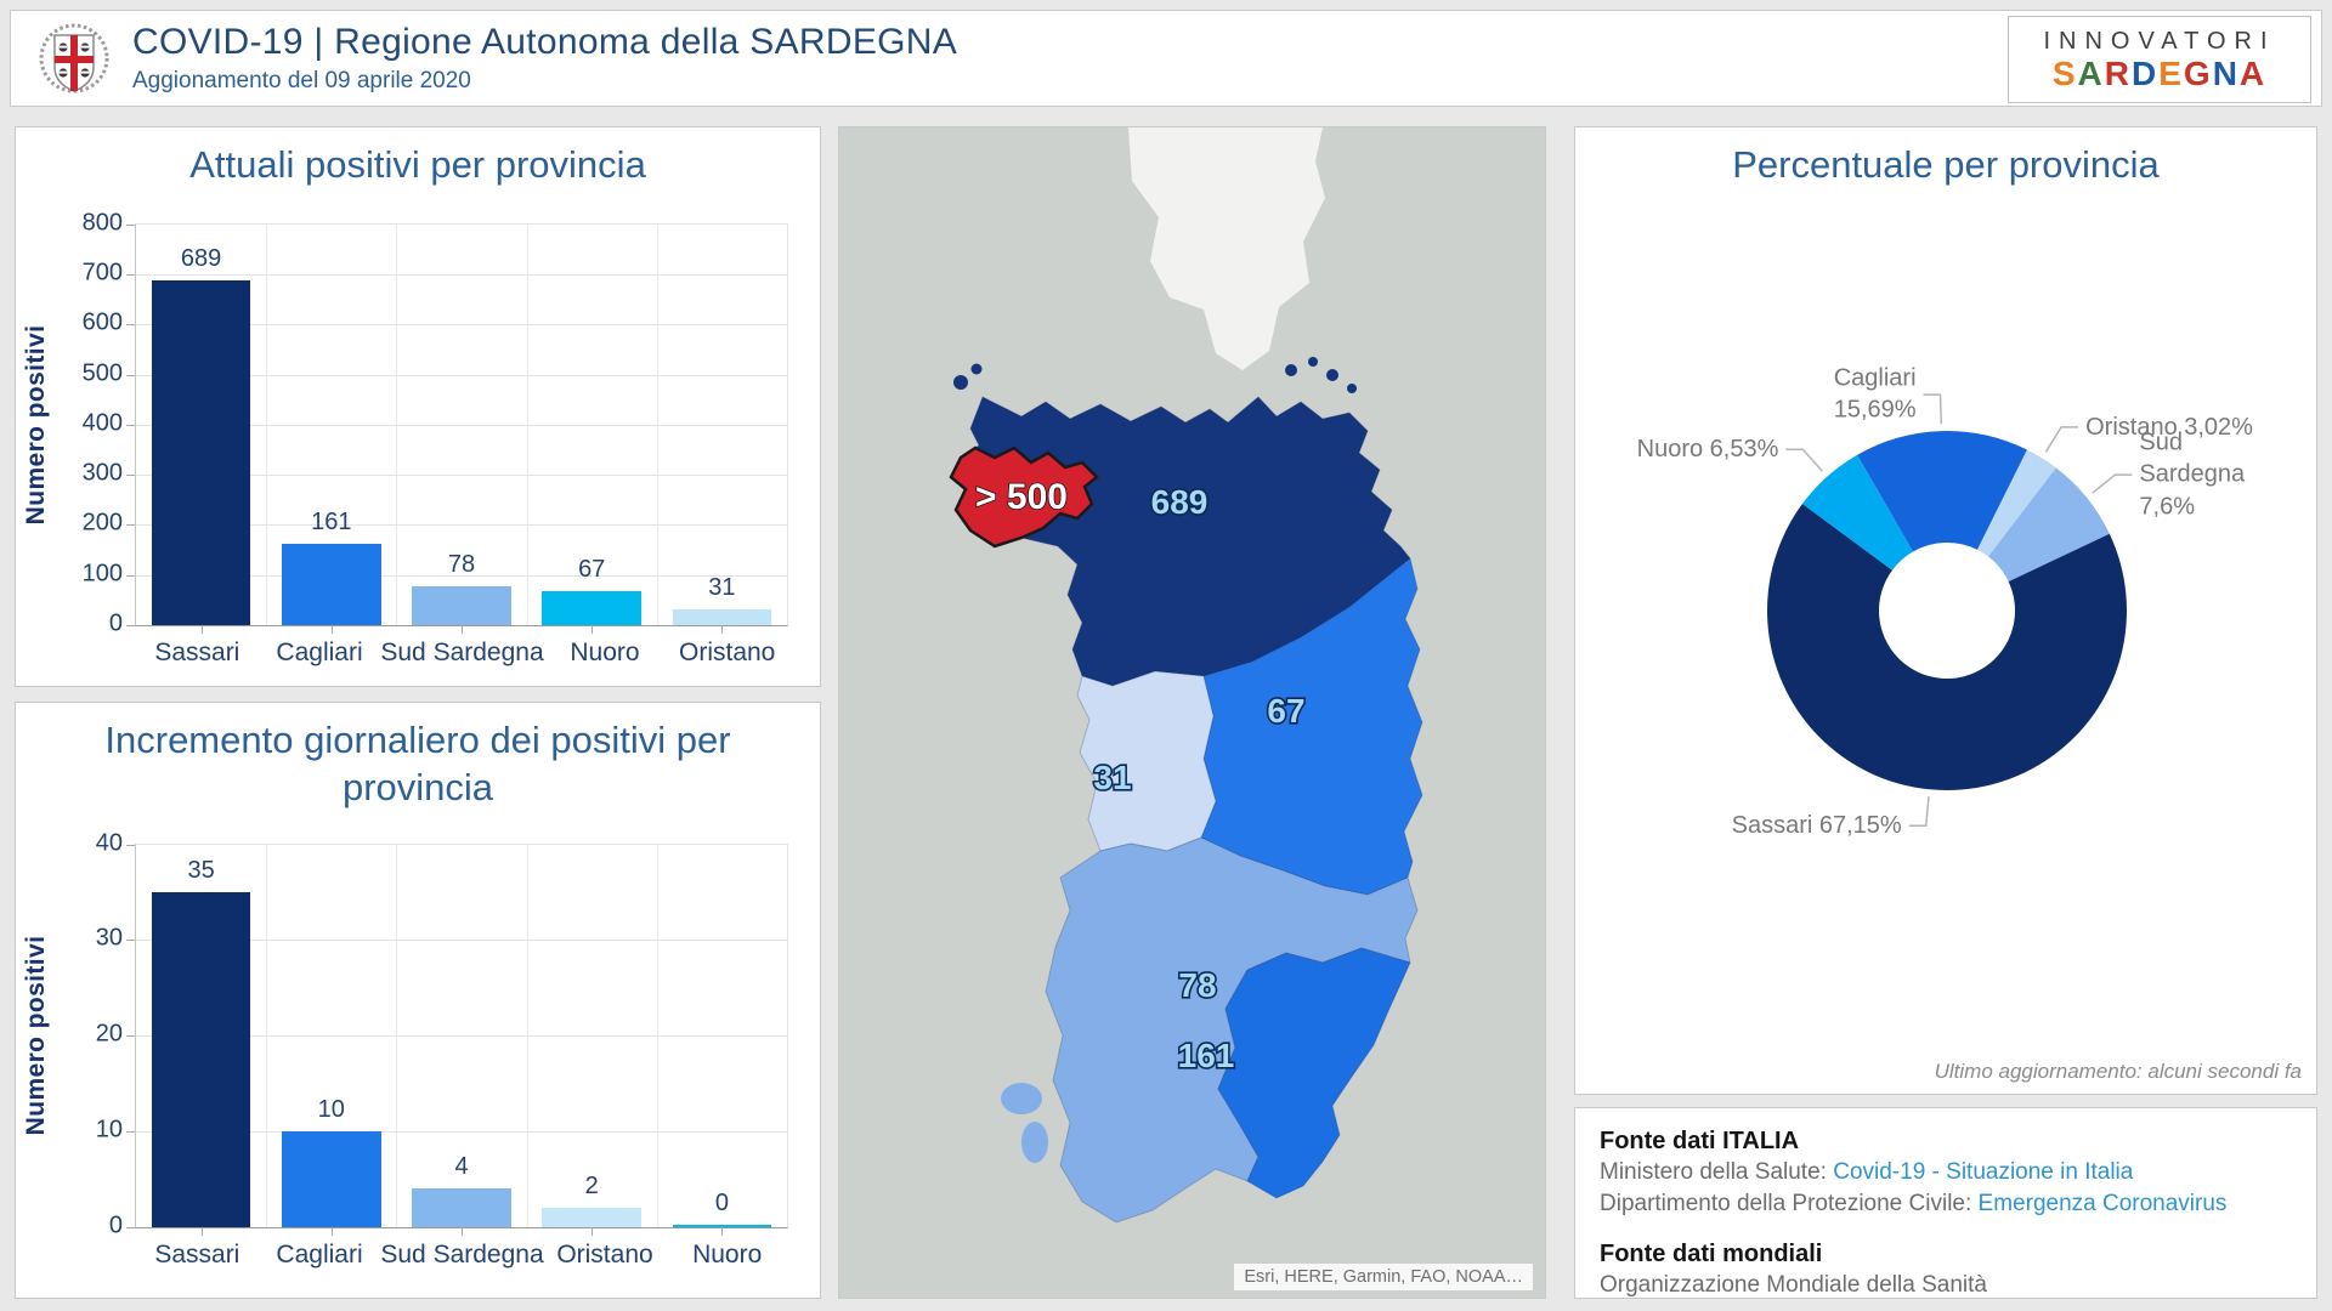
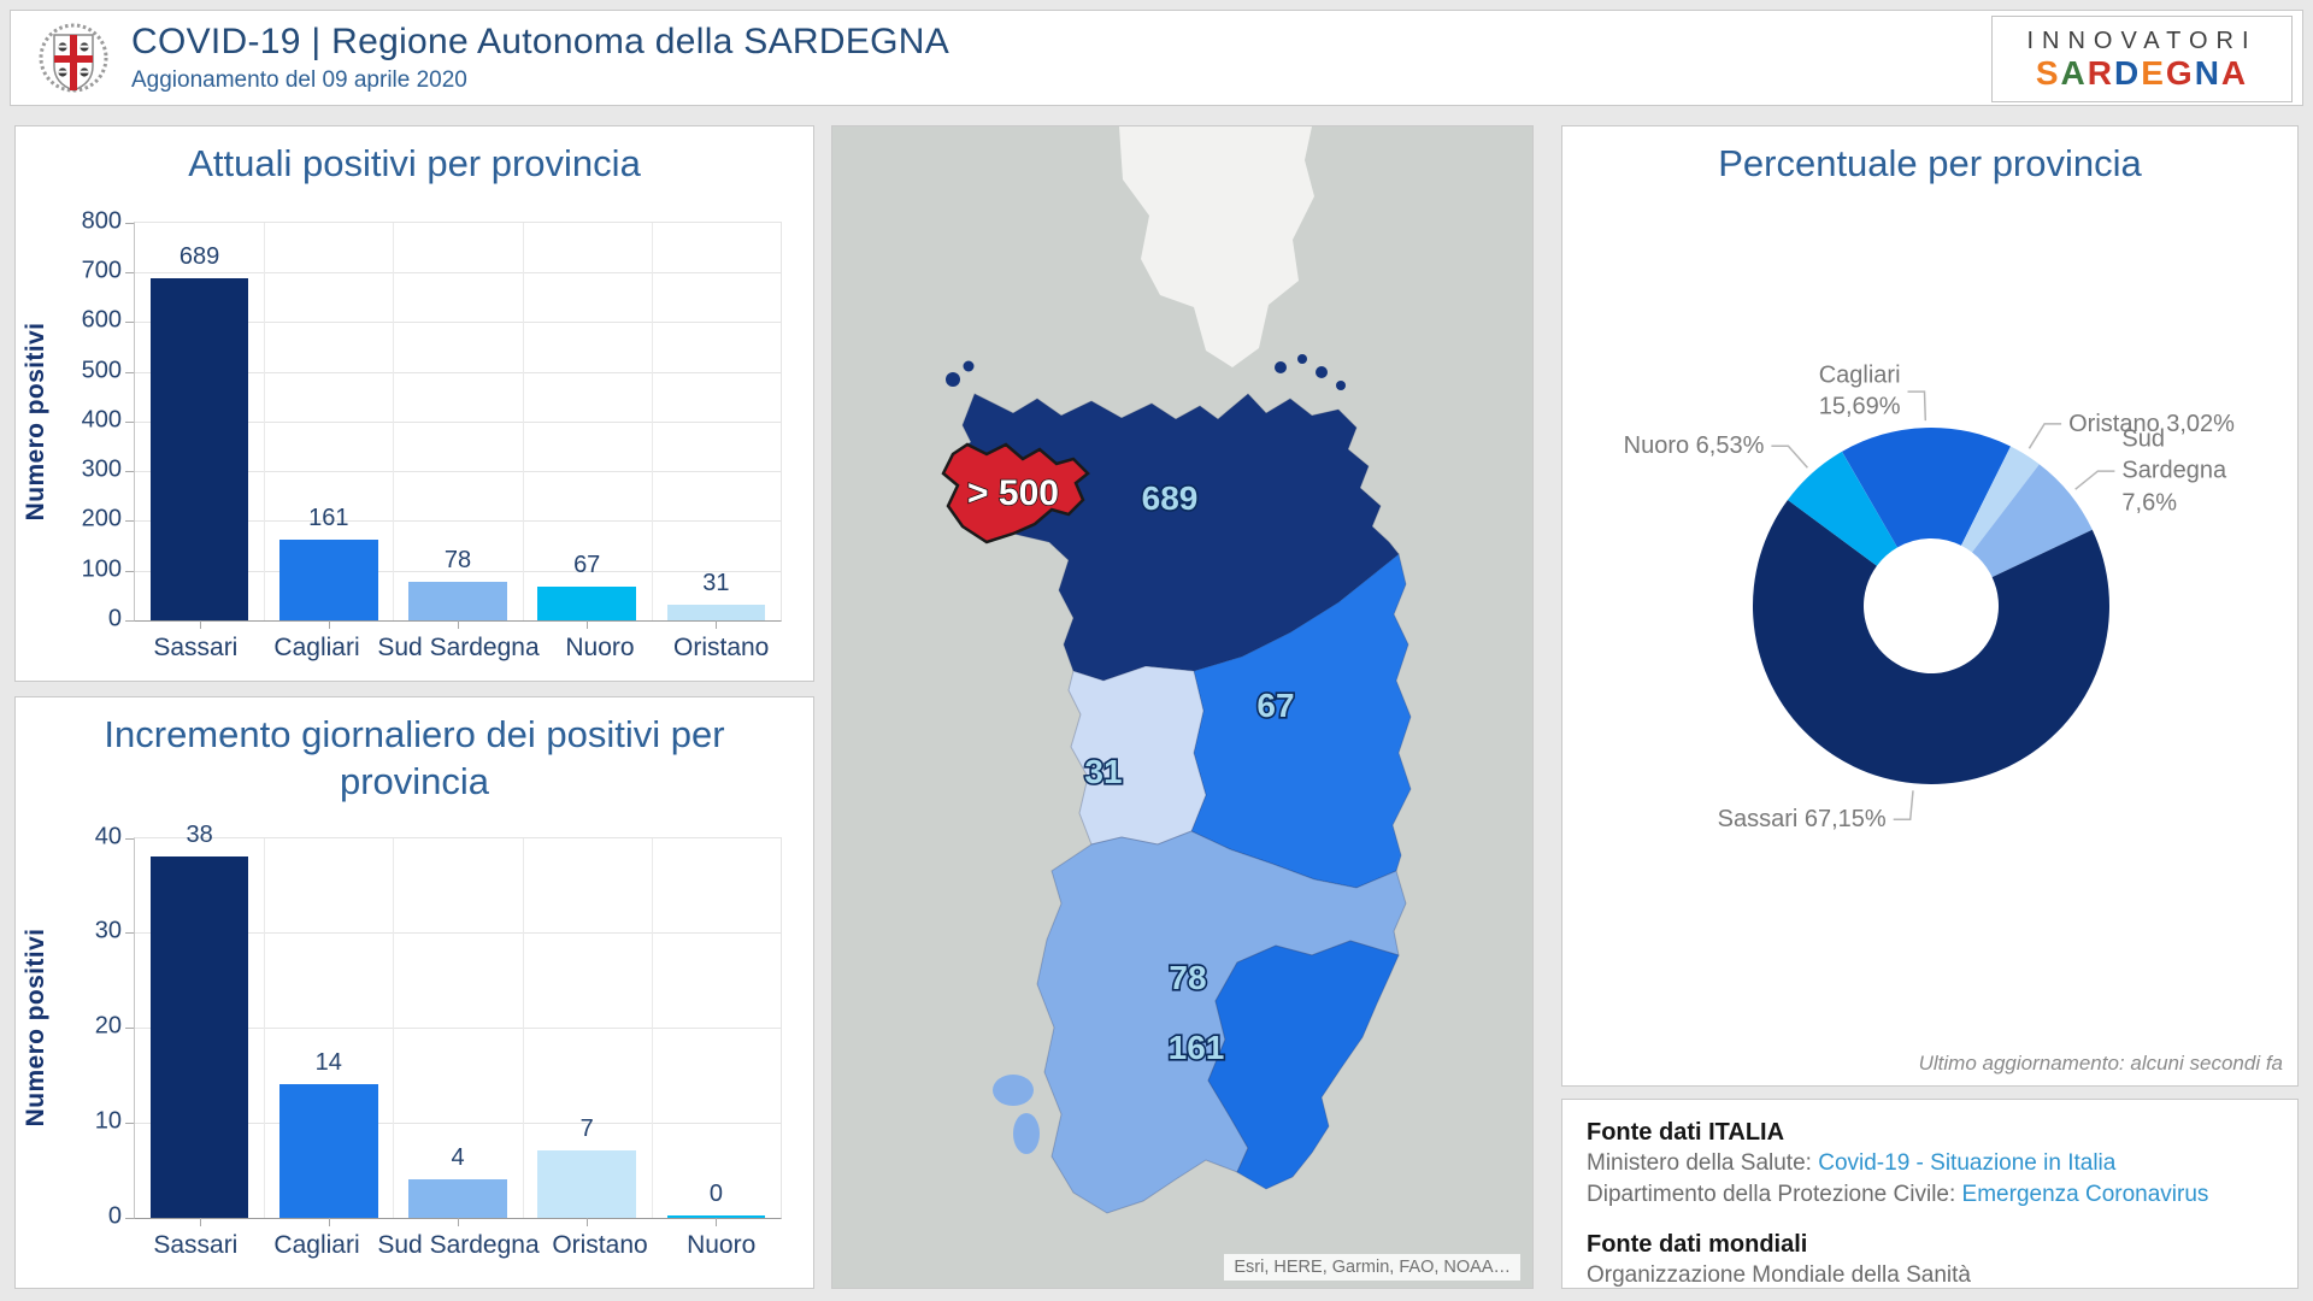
Incremento giornaliero dei positivi per provincia/Sassari: 35 -> 38
Incremento giornaliero dei positivi per provincia/Cagliari: 10 -> 14
Incremento giornaliero dei positivi per provincia/Oristano: 2 -> 7
